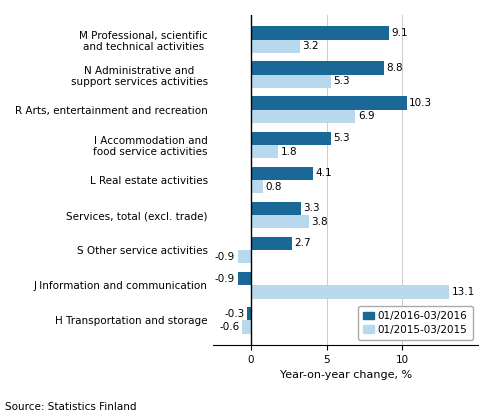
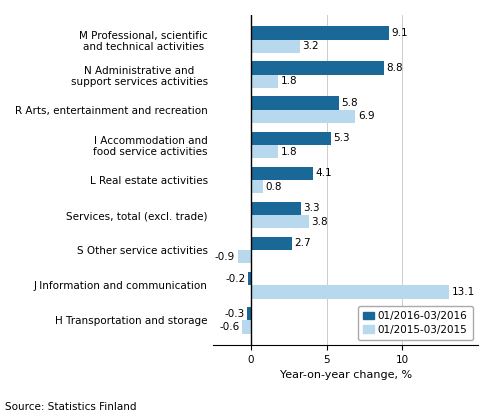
01/2015-03/2015/N Administrative and support services activities: 5.3 -> 1.8
01/2016-03/2016/R Arts, entertainment and recreation: 10.3 -> 5.8
01/2016-03/2016/J Information and communication: -0.9 -> -0.2
